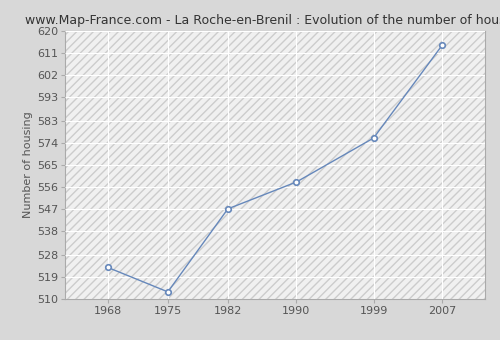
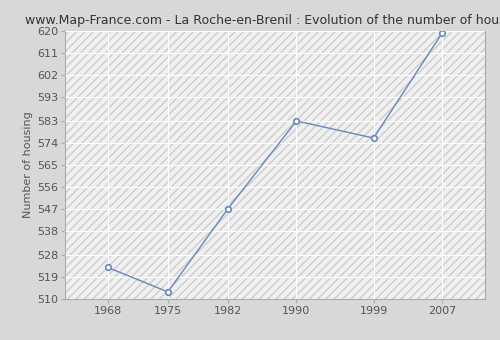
1990: 558 -> 583
2007: 614 -> 619
